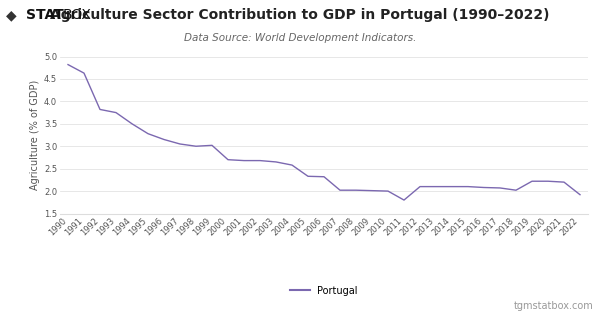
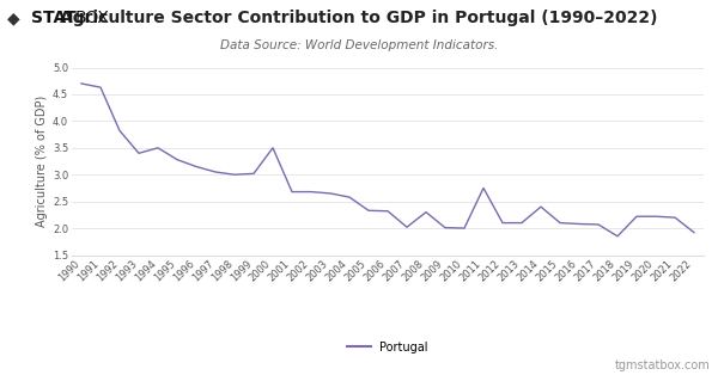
1990: 4.82 -> 4.70
1993: 3.75 -> 3.40
2000: 2.70 -> 3.50
2008: 2.02 -> 2.30
2011: 1.80 -> 2.75
2014: 2.10 -> 2.40
2018: 2.02 -> 1.85
